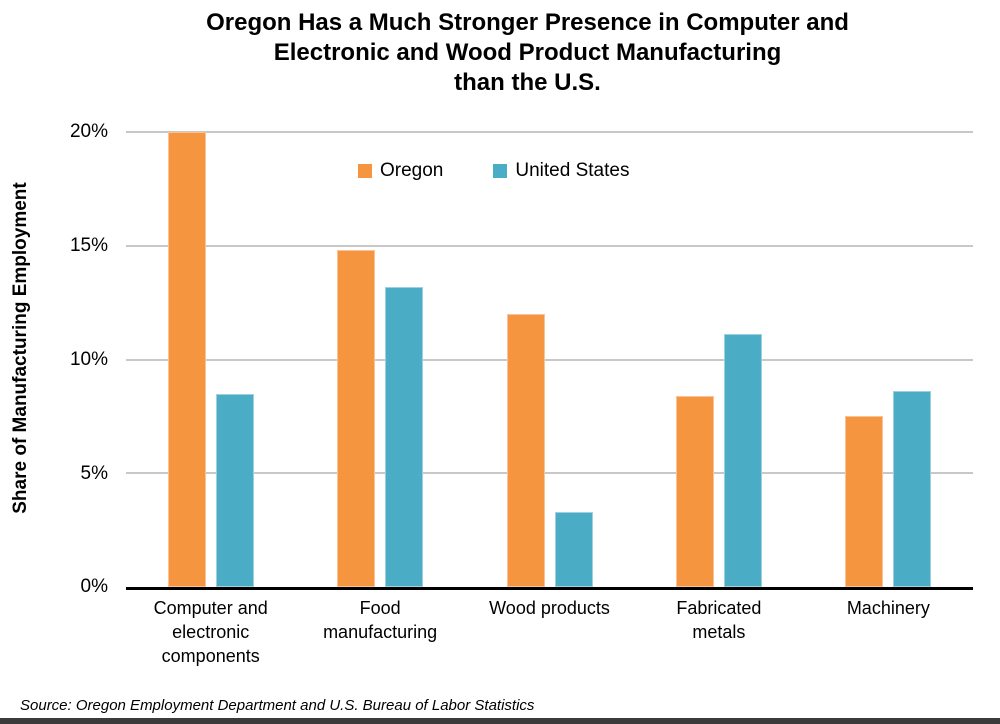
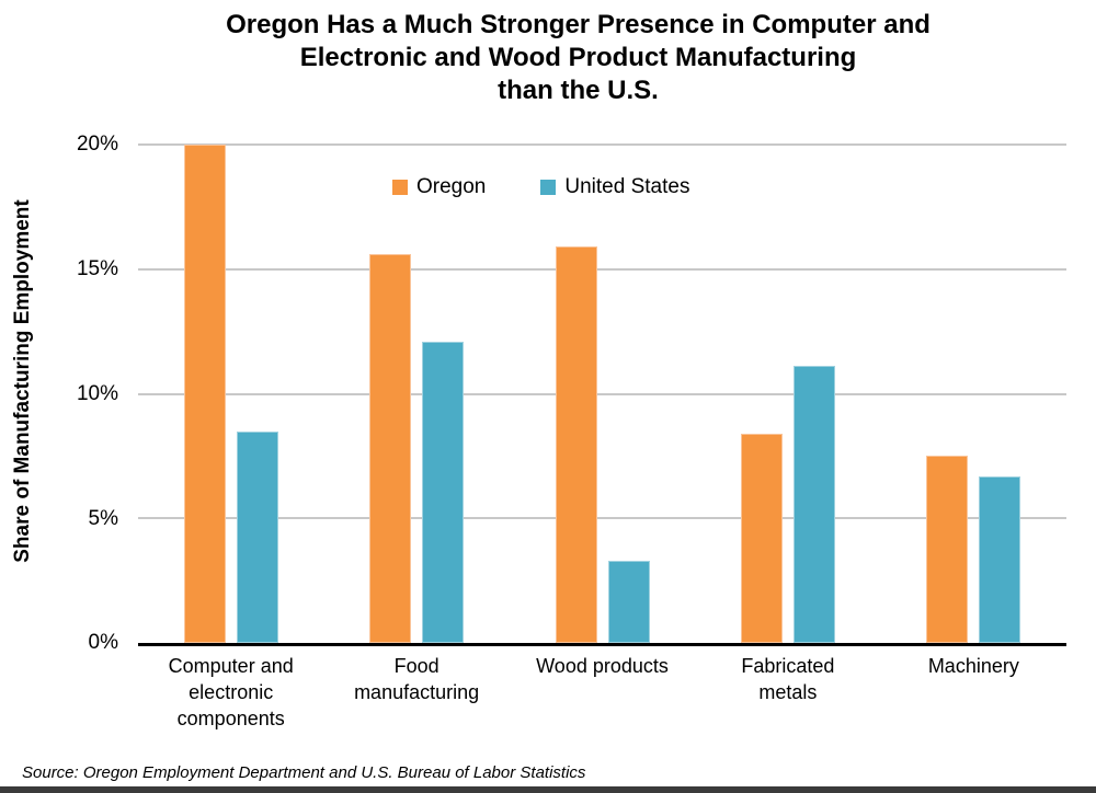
Oregon/Food manufacturing: 14.8% -> 15.6%
United States/Food manufacturing: 13.2% -> 12.1%
Oregon/Wood products: 12.0% -> 15.9%
United States/Machinery: 8.6% -> 6.7%
